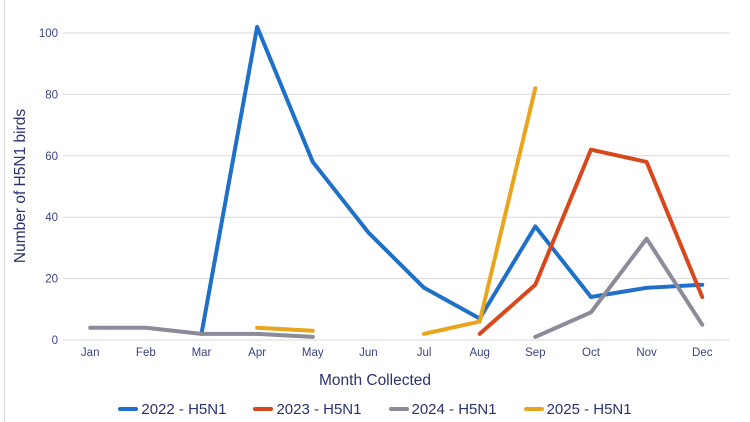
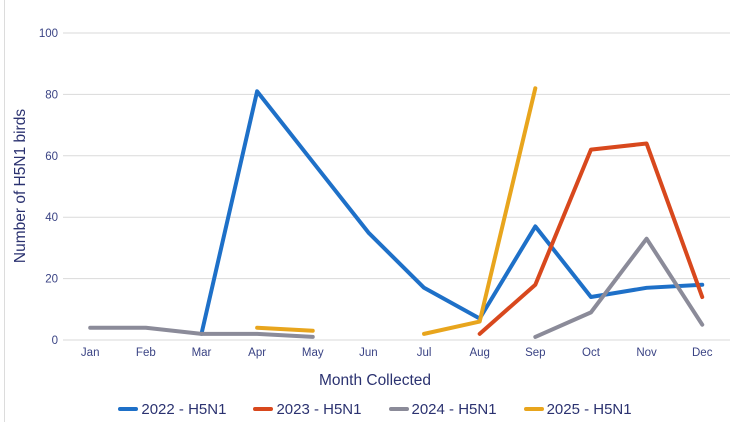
2022 - H5N1/Apr: 102 -> 81
2023 - H5N1/Nov: 58 -> 64
